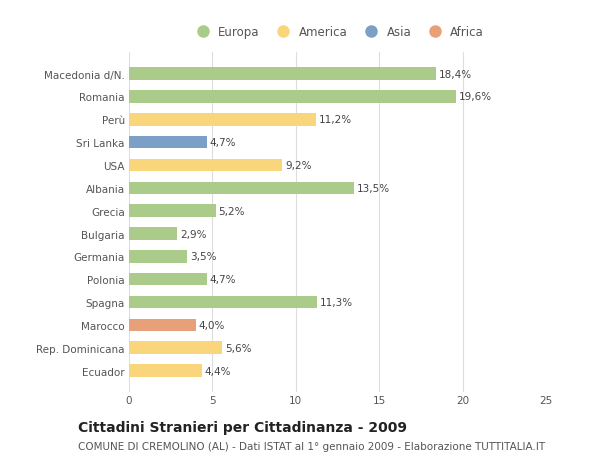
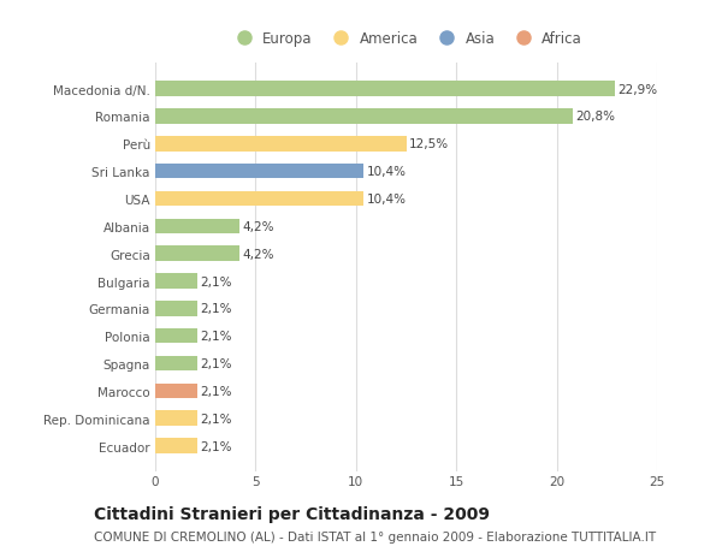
Macedonia d/N.: 18,4% -> 22,9%
Romania: 19,6% -> 20,8%
Perù: 11,2% -> 12,5%
Sri Lanka: 4,7% -> 10,4%
USA: 9,2% -> 10,4%
Albania: 13,5% -> 4,2%
Grecia: 5,2% -> 4,2%
Bulgaria: 2,9% -> 2,1%
Germania: 3,5% -> 2,1%
Polonia: 4,7% -> 2,1%
Spagna: 11,3% -> 2,1%
Marocco: 4,0% -> 2,1%
Rep. Dominicana: 5,6% -> 2,1%
Ecuador: 4,4% -> 2,1%
